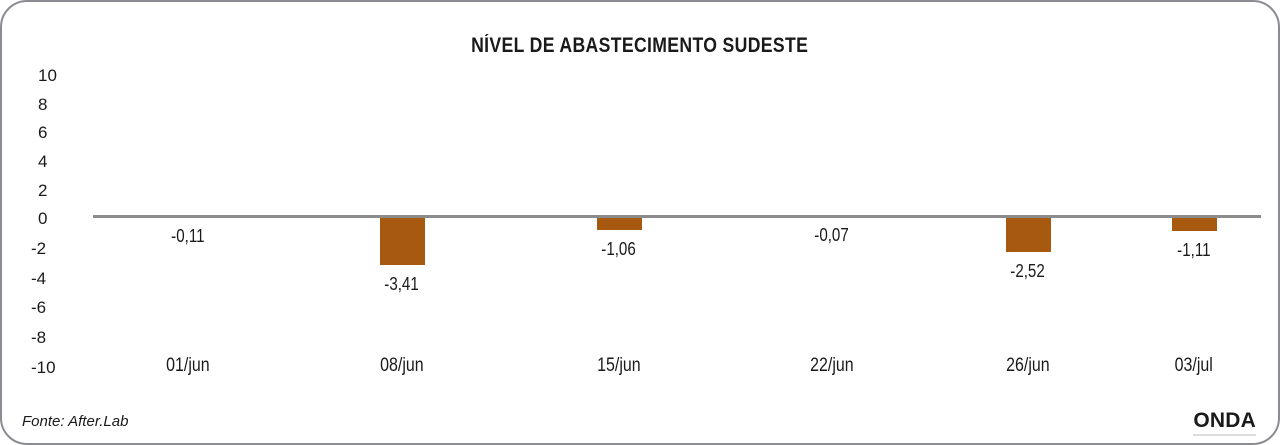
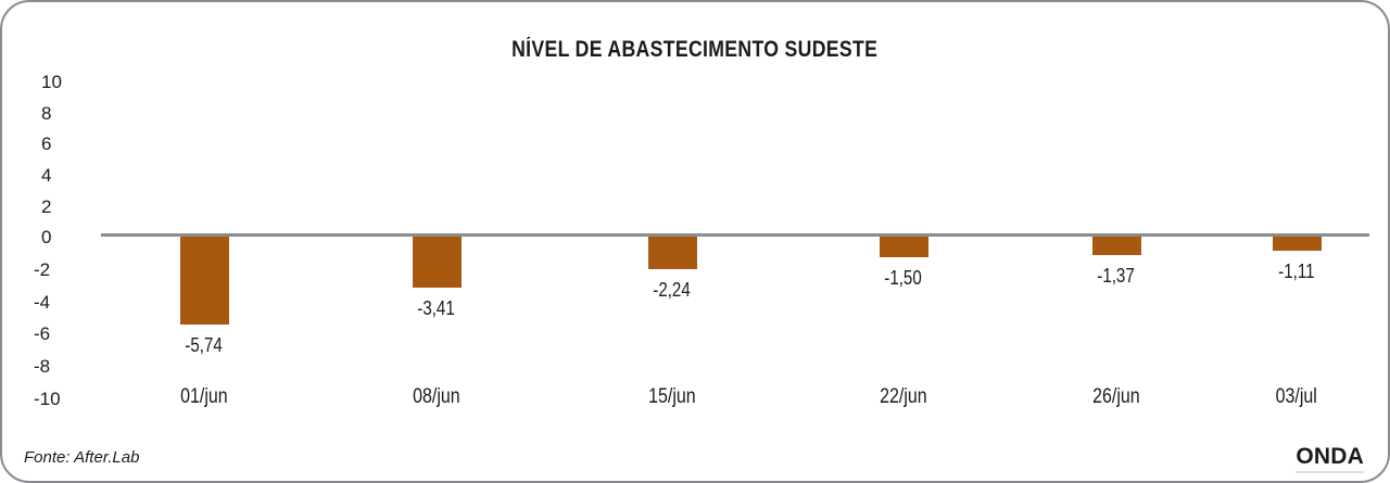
01/jun: -0,11 -> -5,74
15/jun: -1,06 -> -2,24
22/jun: -0,07 -> -1,50
26/jun: -2,52 -> -1,37
